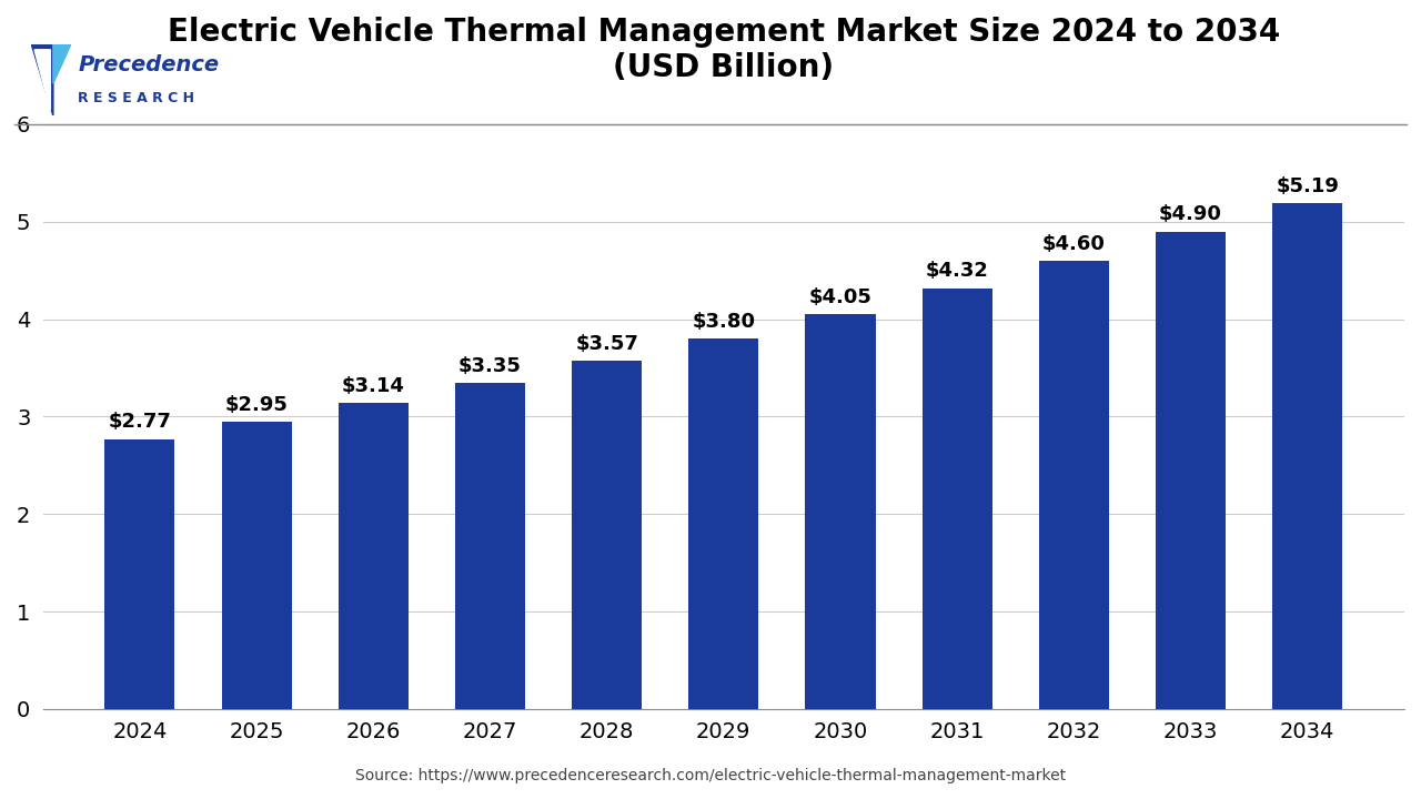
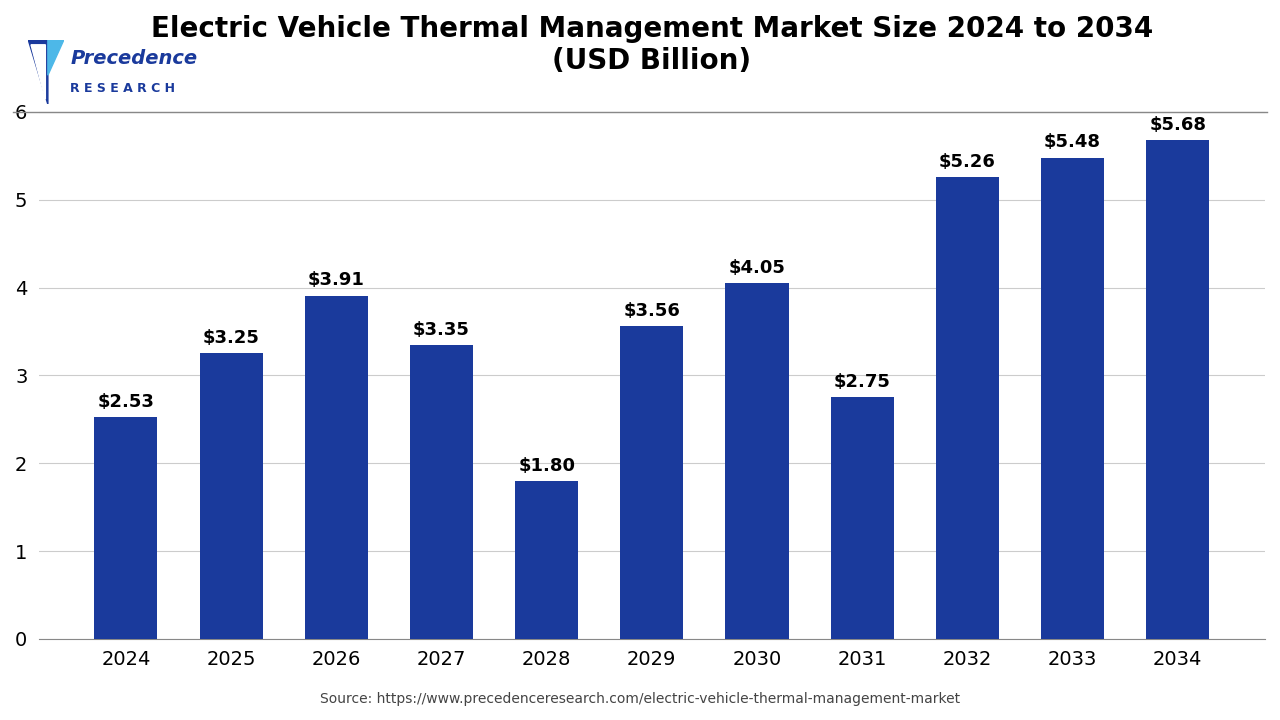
2024: $2.77 -> $2.53
2025: $2.95 -> $3.25
2026: $3.14 -> $3.91
2028: $3.57 -> $1.80
2029: $3.80 -> $3.56
2031: $4.32 -> $2.75
2032: $4.60 -> $5.26
2033: $4.90 -> $5.48
2034: $5.19 -> $5.68
